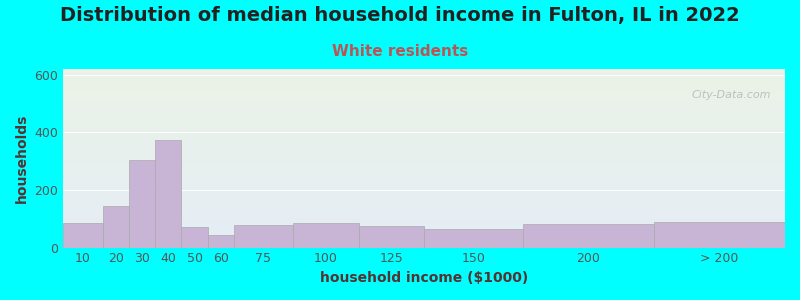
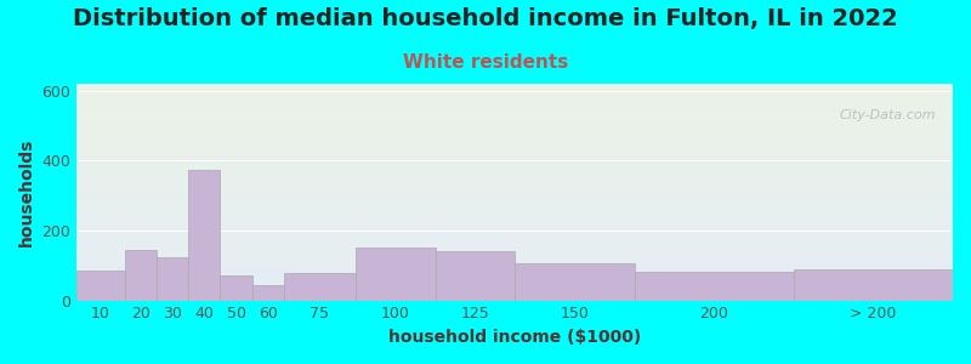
30: 305 -> 125
100: 85 -> 150
125: 75 -> 140
150: 65 -> 105
